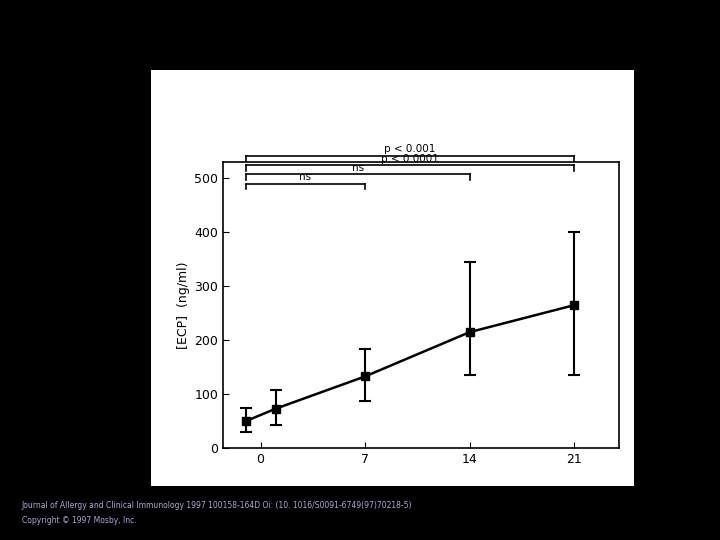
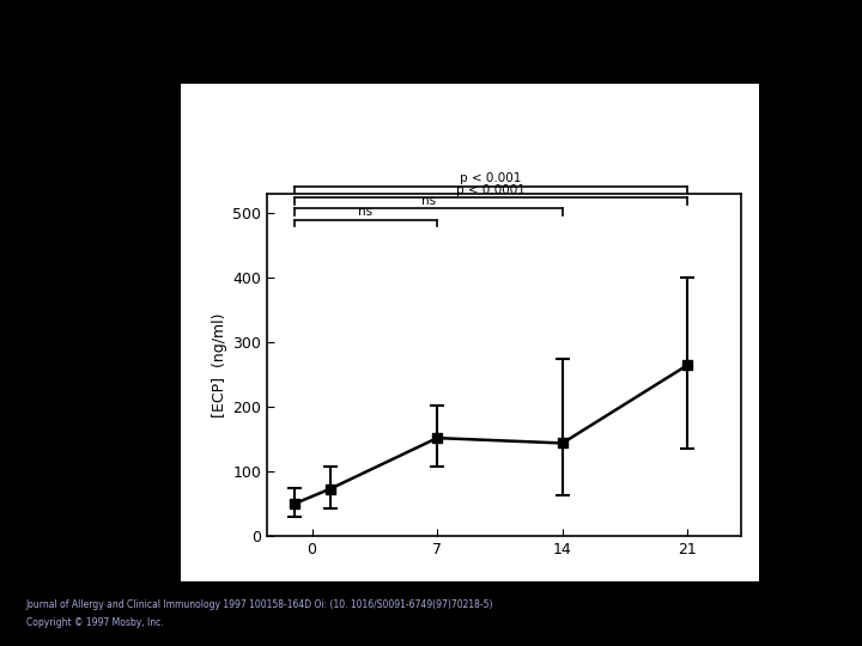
7: 133 -> 152
14: 215 -> 144
